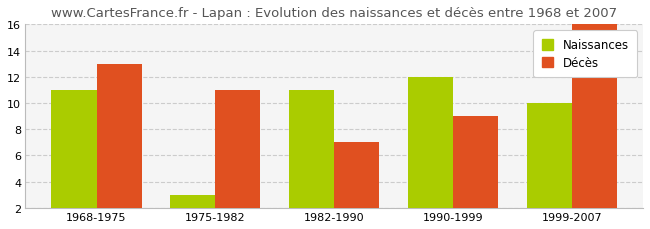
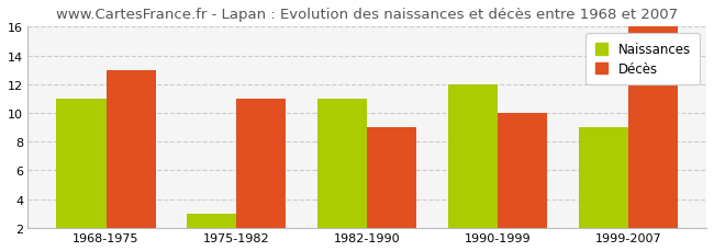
Décès/1982-1990: 7 -> 9
Décès/1990-1999: 9 -> 10
Naissances/1999-2007: 10 -> 9
